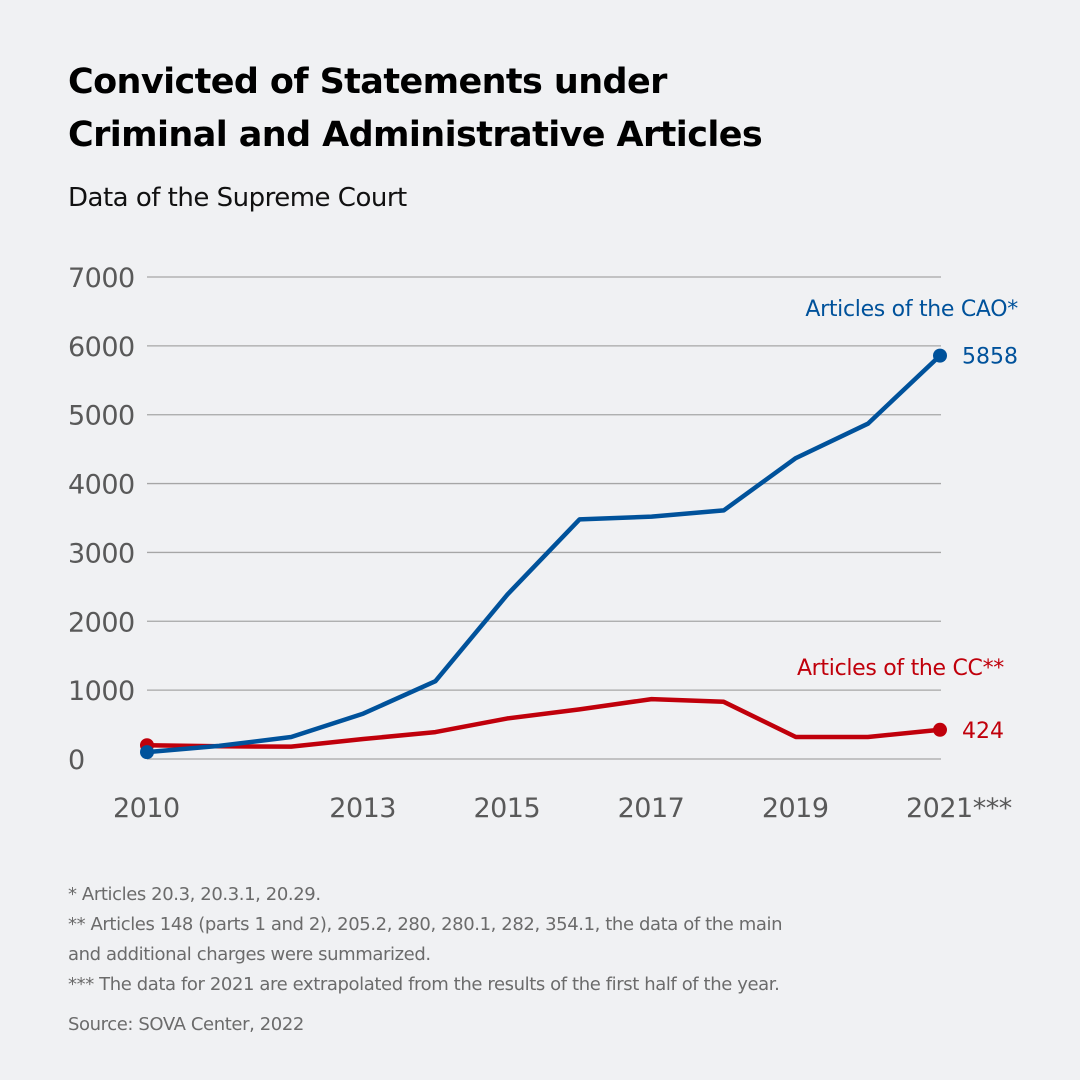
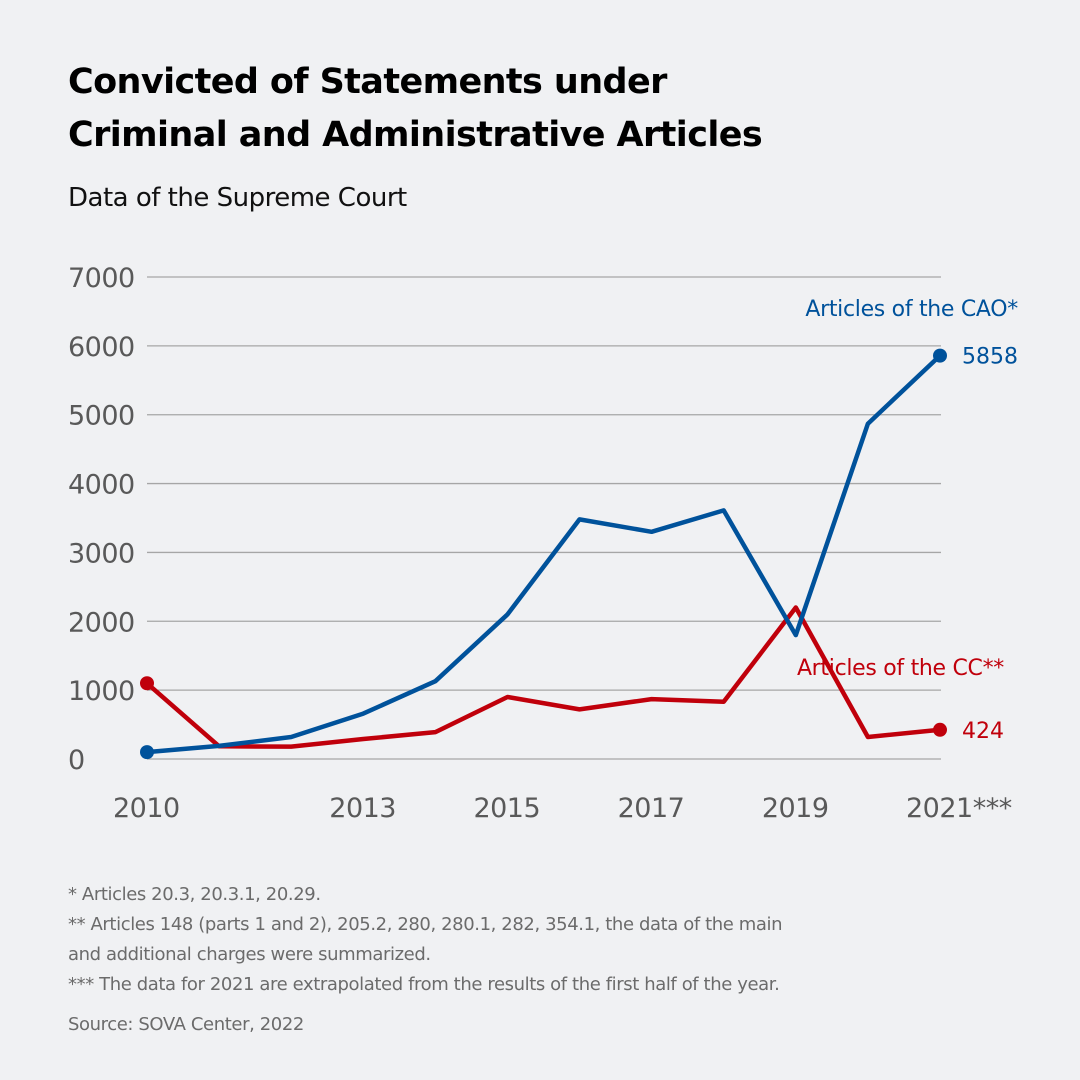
Articles of the CC**/2010: 200 -> 1100
Articles of the CAO*/2015: 2400 -> 2100
Articles of the CC**/2015: 600 -> 900
Articles of the CAO*/2017: 3500 -> 3300
Articles of the CAO*/2019: 4400 -> 1800
Articles of the CC**/2019: 300 -> 2200
